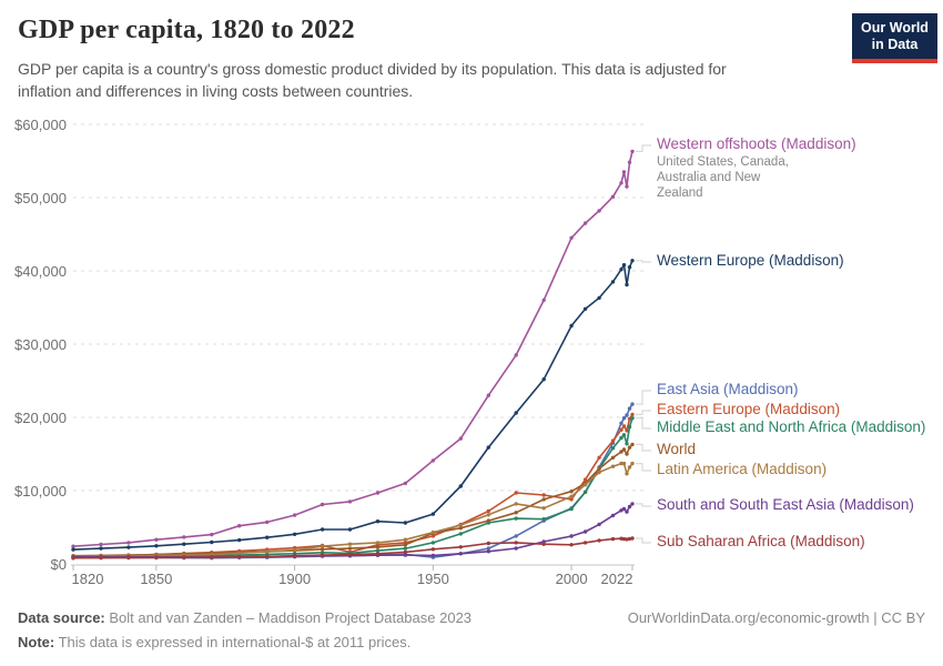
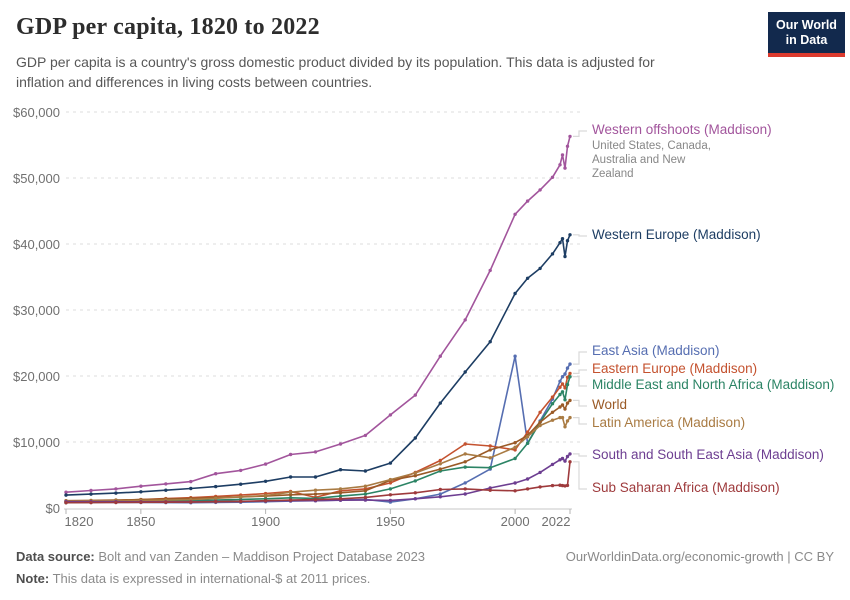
East Asia (Maddison)/2000: $8000 -> $23000
Sub Saharan Africa (Maddison)/2022: $3000 -> $7000
